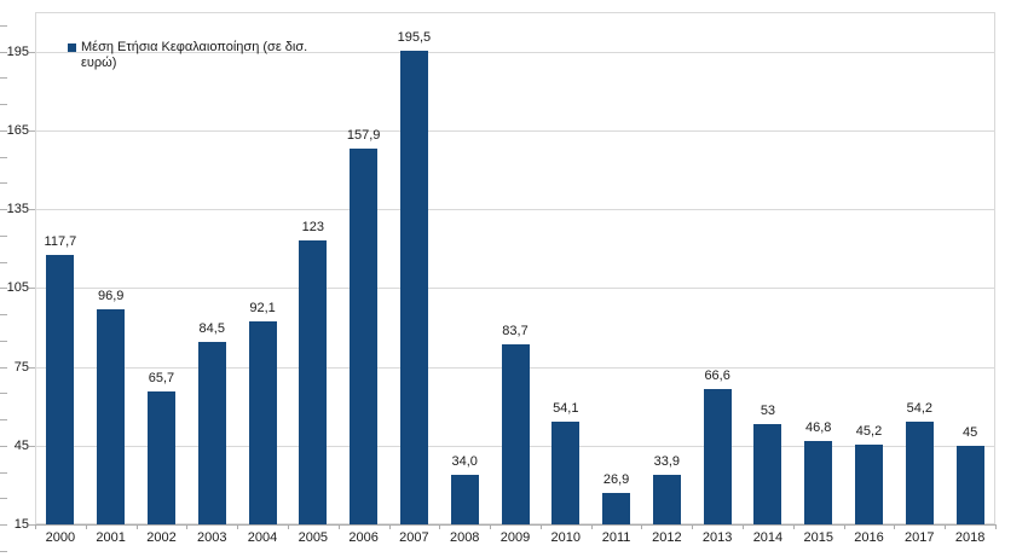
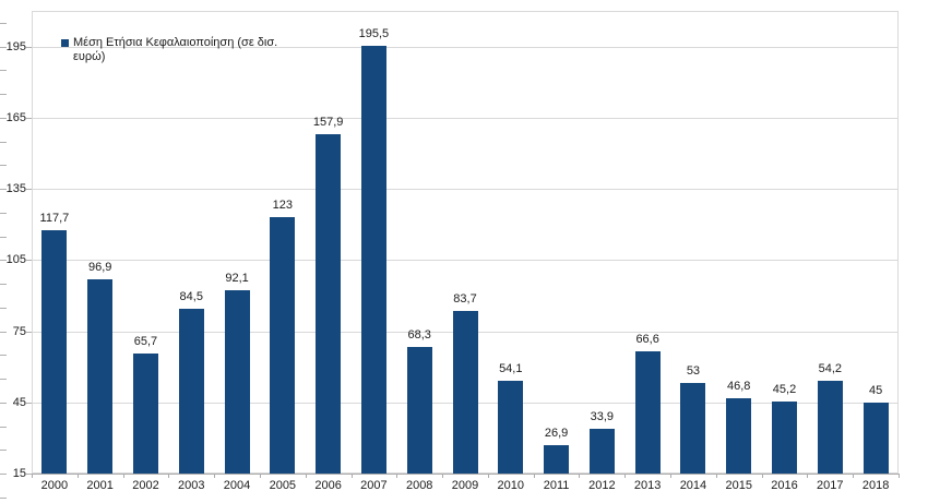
2008: 34,0 -> 68,3
